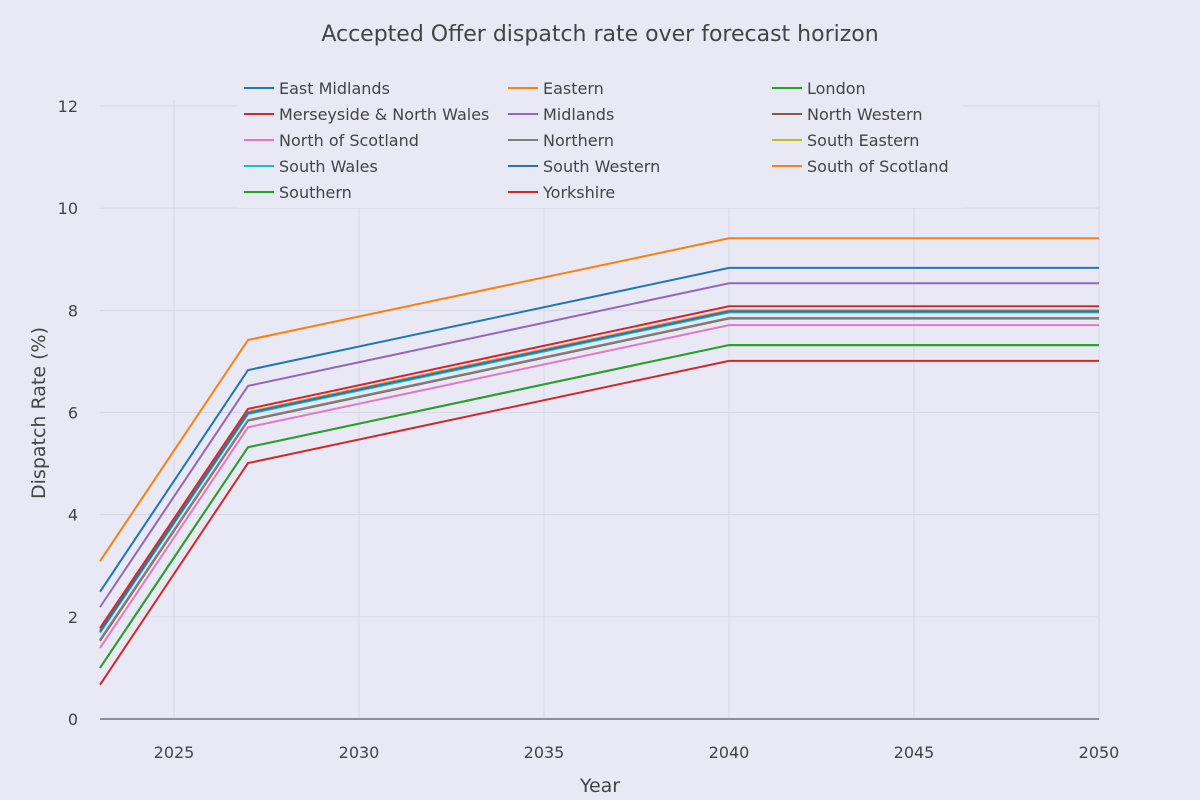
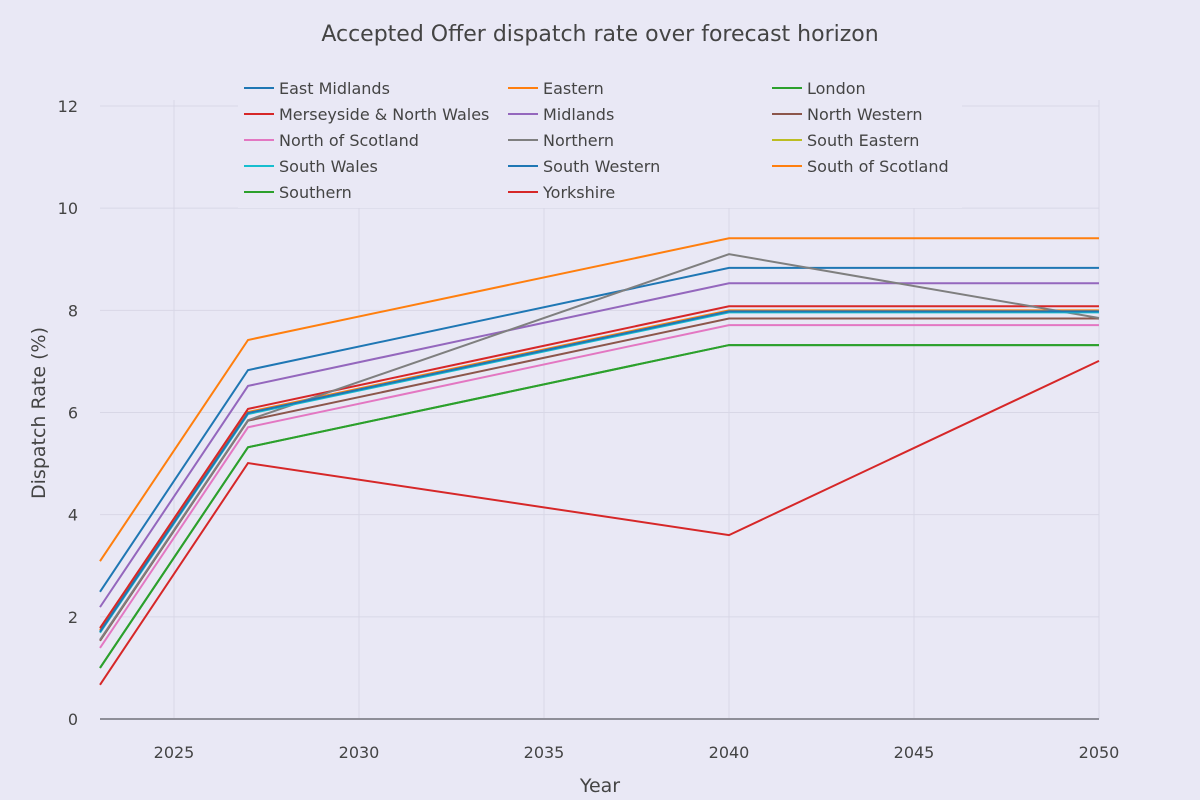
Northern/2040: 7.8 -> 9.1
Yorkshire/2040: 7.0 -> 3.6
